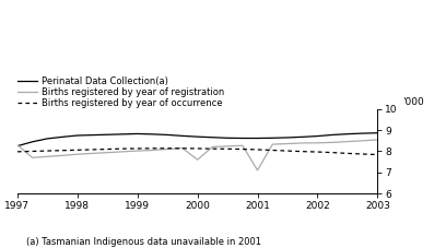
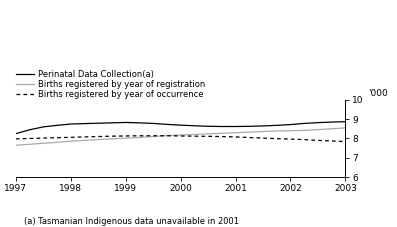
Births registered by year of registration/1997: 8.3 -> 7.7
Births registered by year of registration/2000: 7.6 -> 8.2
Births registered by year of registration/2001: 7.1 -> 8.3
